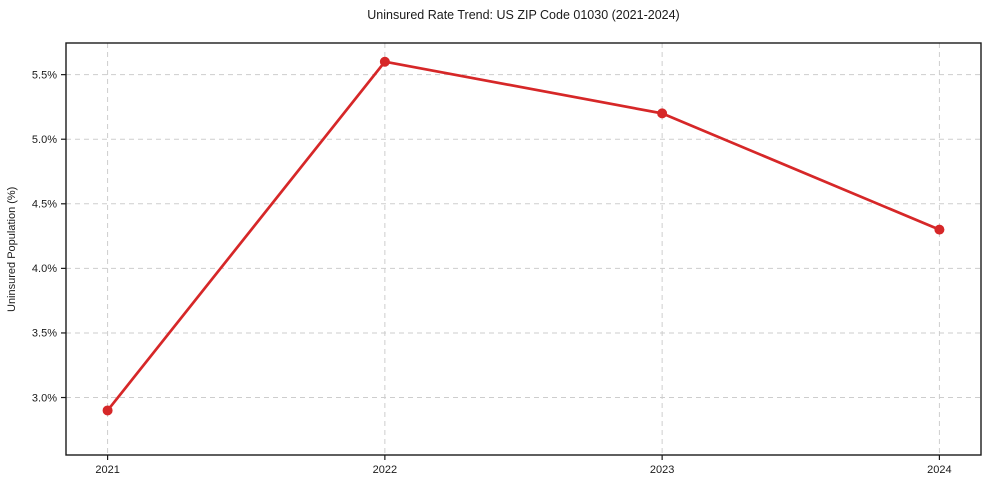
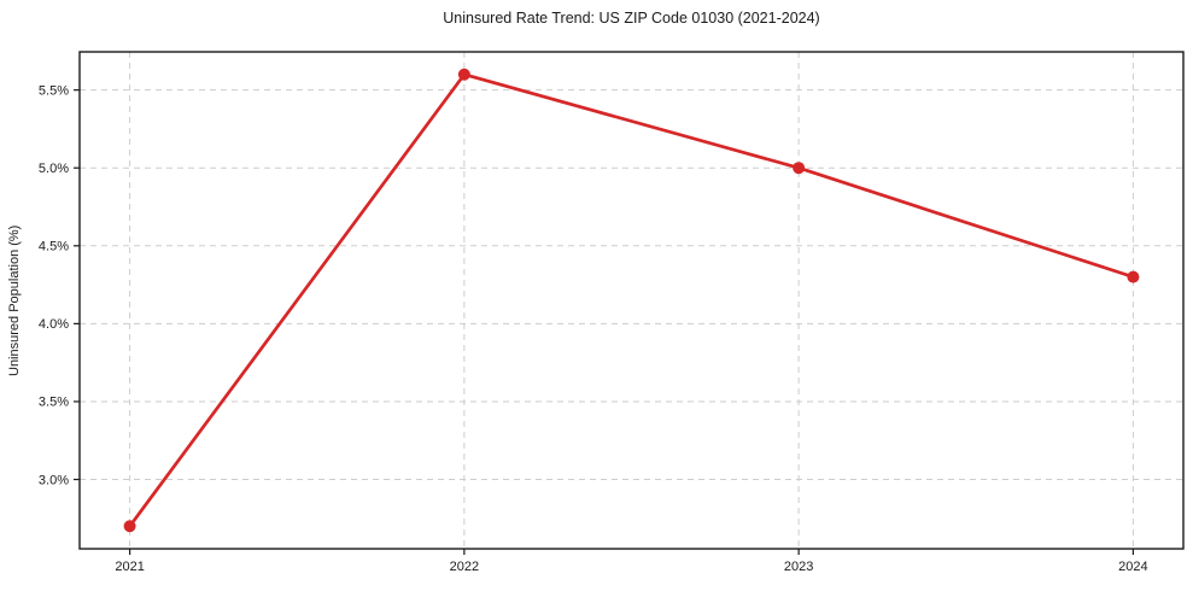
2021: 2.9% -> 2.7%
2023: 5.2% -> 5.0%
